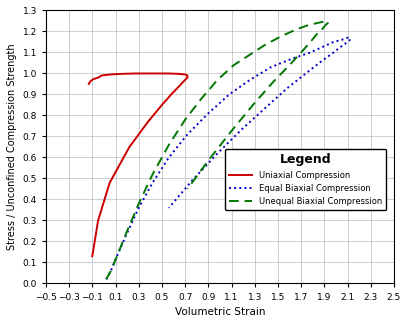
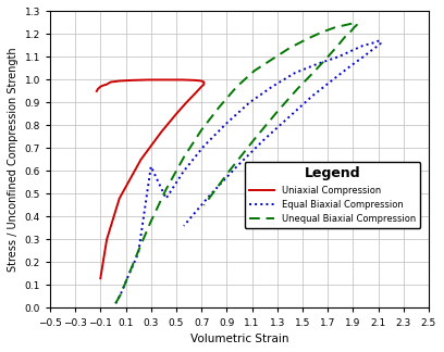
Equal Biaxial Compression/0.3: 0.36 -> 0.62
